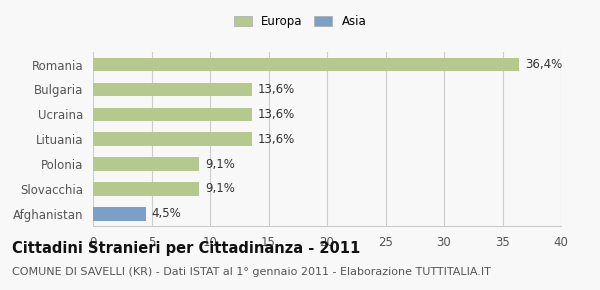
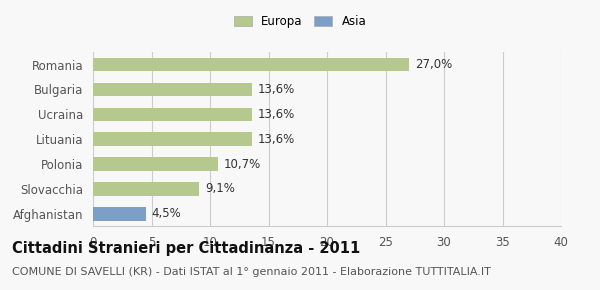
Romania: 36,4% -> 27,0%
Polonia: 9,1% -> 10,7%
